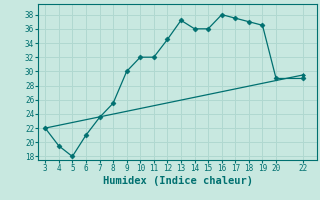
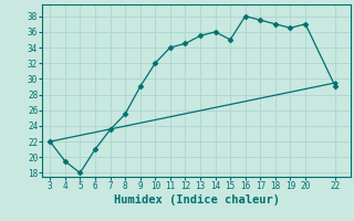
9: 30.0 -> 29.0
11: 32.0 -> 34.0
13: 37.2 -> 35.5
15: 36.0 -> 35.0
20: 29.0 -> 37.0
